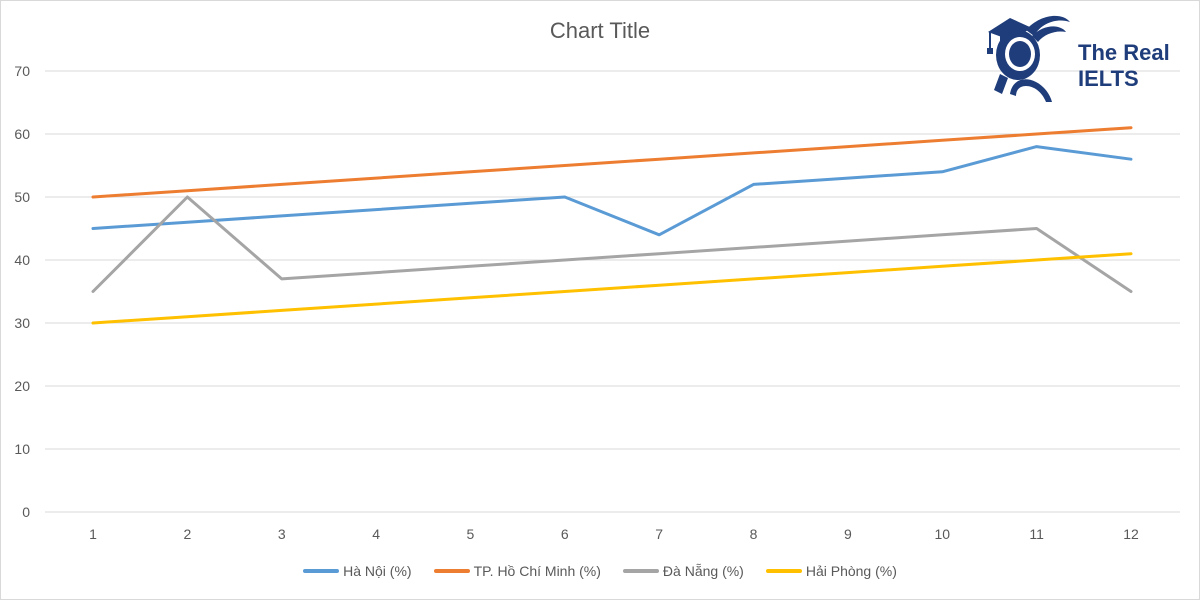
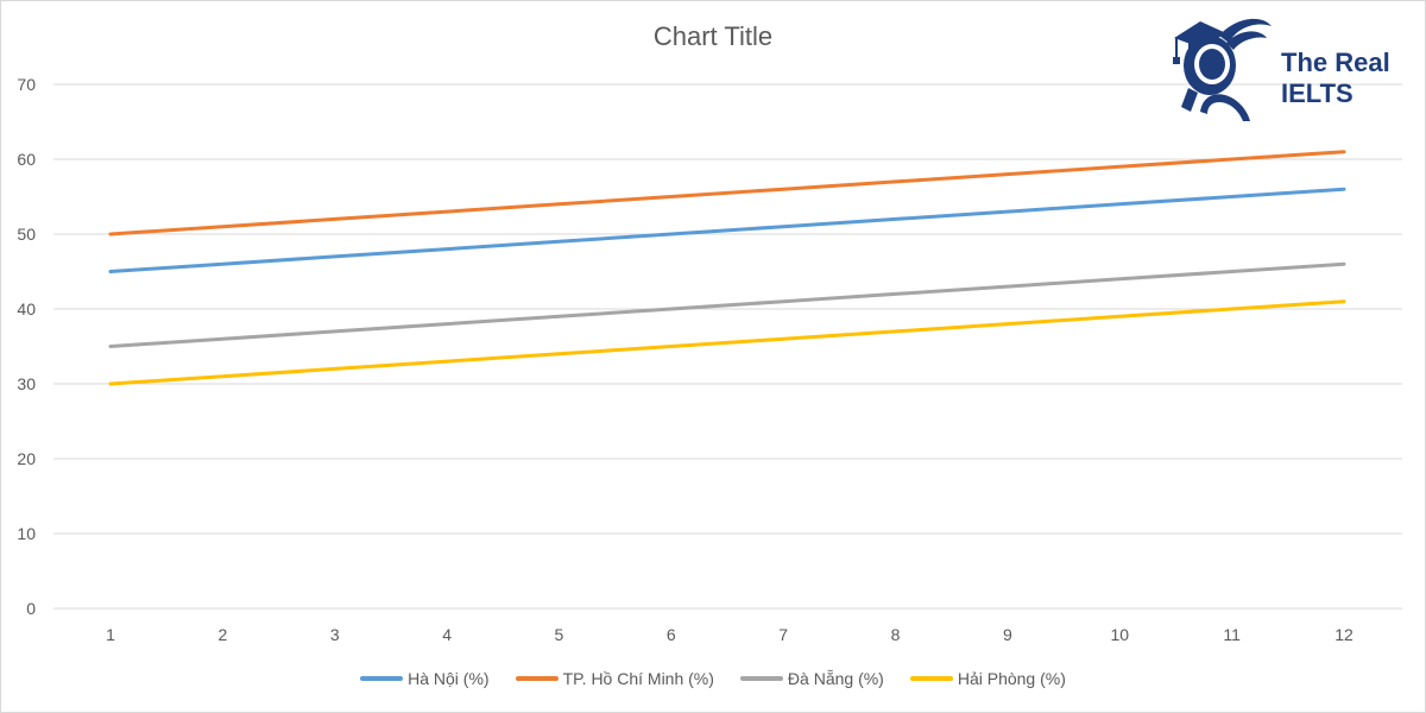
Đà Nẵng (%)/2: 50 -> 36
Hà Nội (%)/7: 44 -> 51
Hà Nội (%)/11: 58 -> 55
Đà Nẵng (%)/12: 35 -> 46
